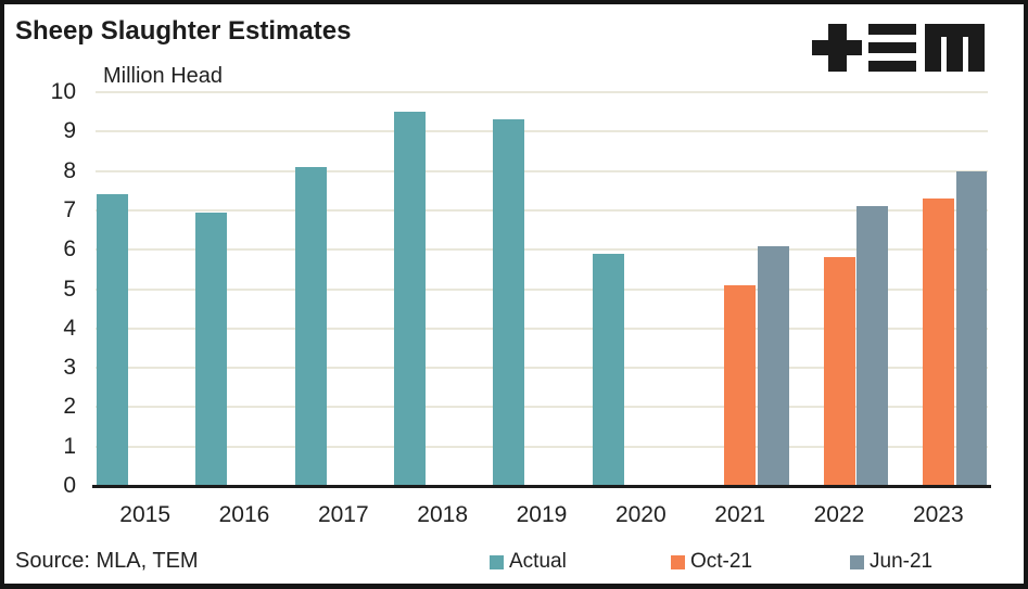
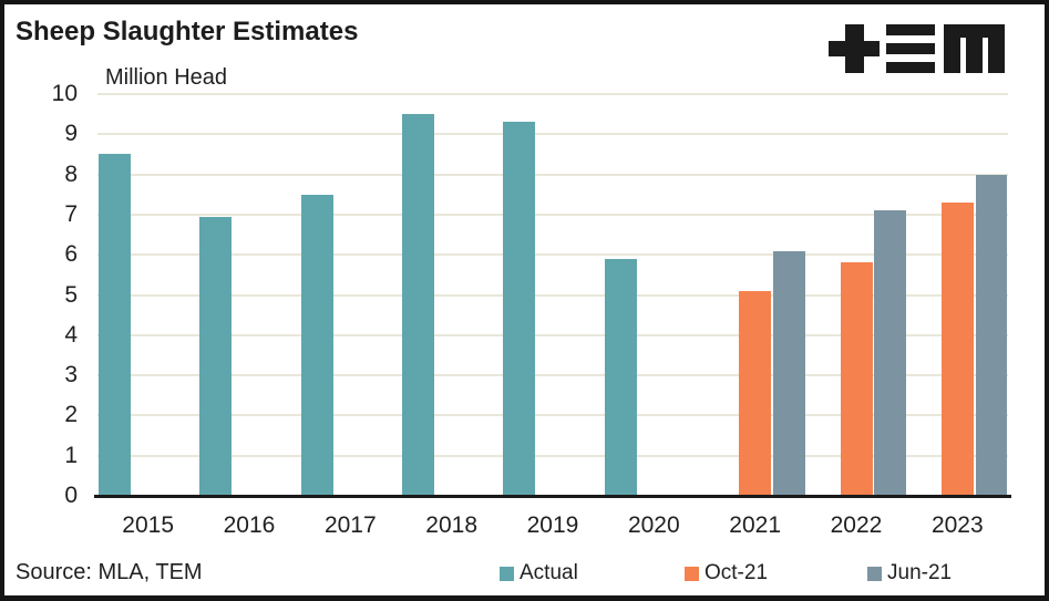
Actual/2015: 7.4 -> 8.5
Actual/2017: 8.1 -> 7.5
